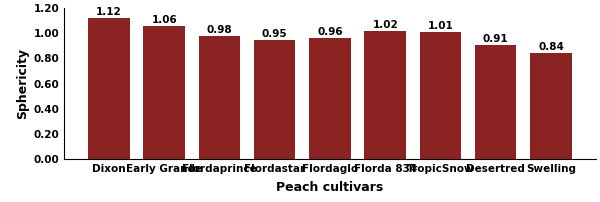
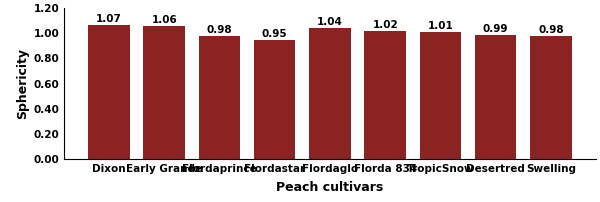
Dixon: 1.12 -> 1.07
Flordaglo: 0.96 -> 1.04
Desertred: 0.91 -> 0.99
Swelling: 0.84 -> 0.98
